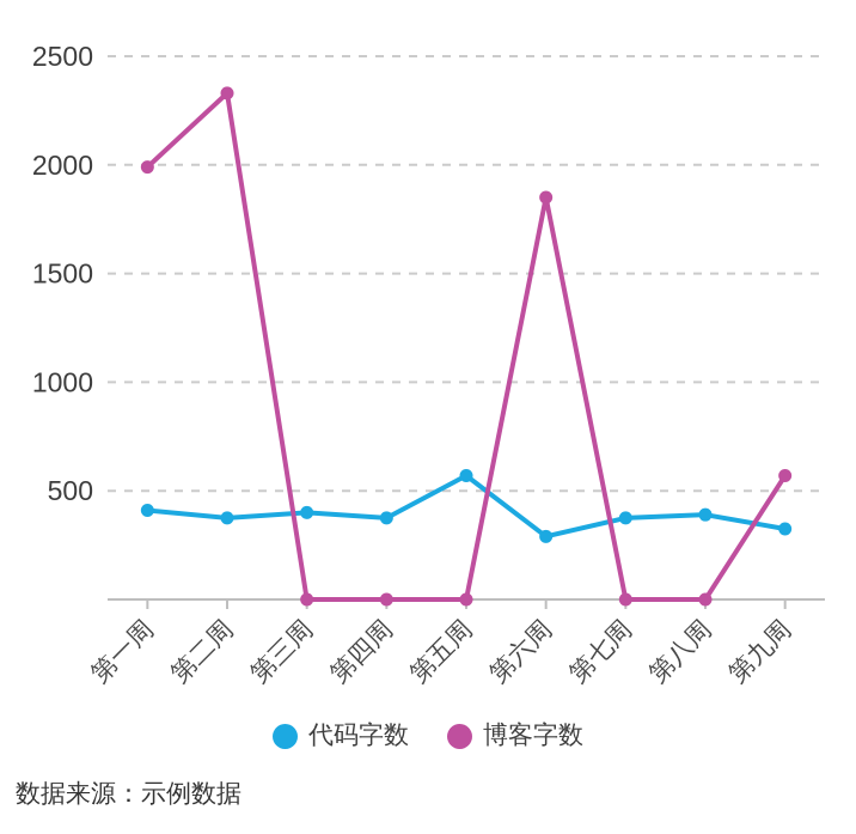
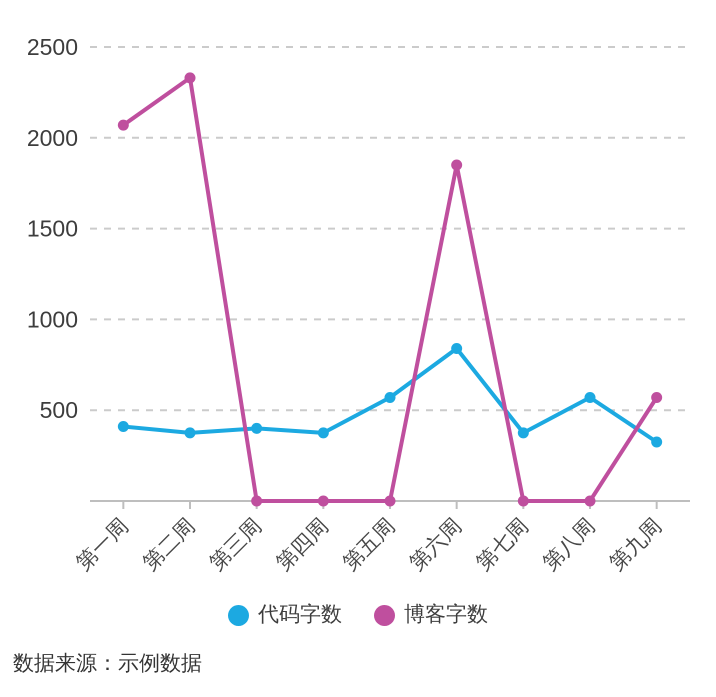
博客字数/第一周: 1990 -> 2070
代码字数/第六周: 290 -> 840
代码字数/第八周: 390 -> 570
